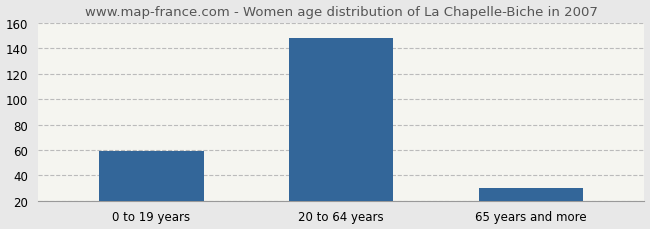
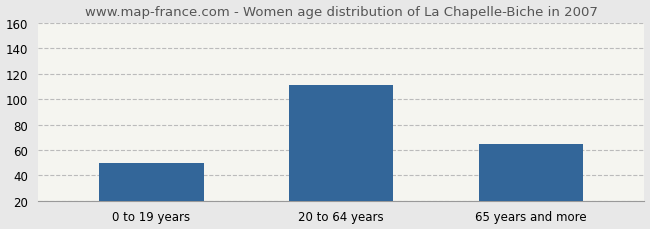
0 to 19 years: 59 -> 50
20 to 64 years: 148 -> 111
65 years and more: 30 -> 65
